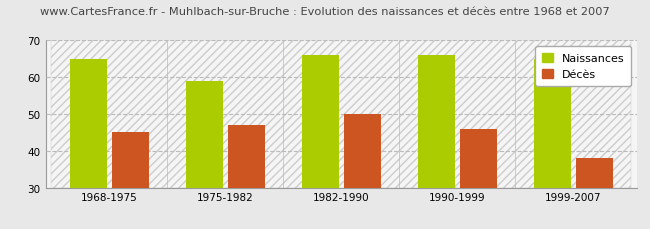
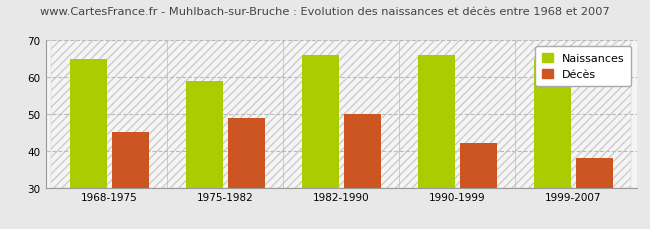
Décès/1975-1982: 47 -> 49
Décès/1990-1999: 46 -> 42
